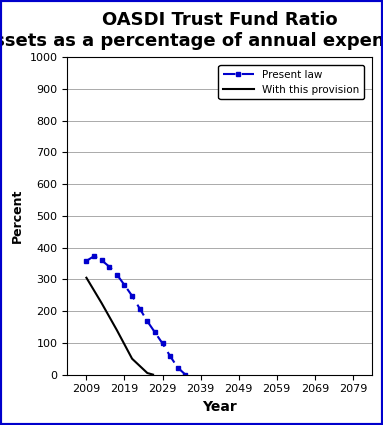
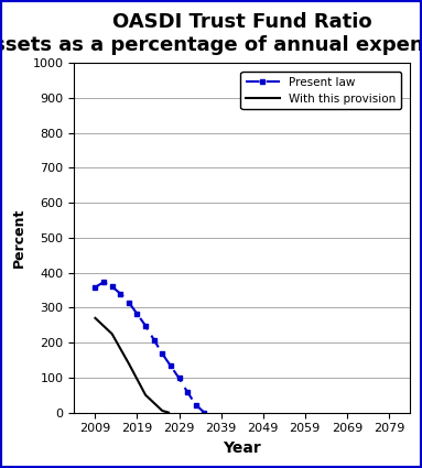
With this provision/2009: 305 -> 270
